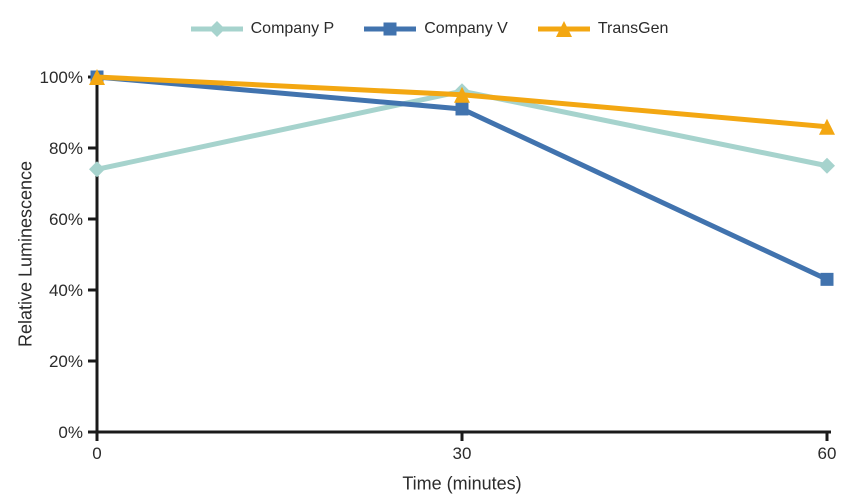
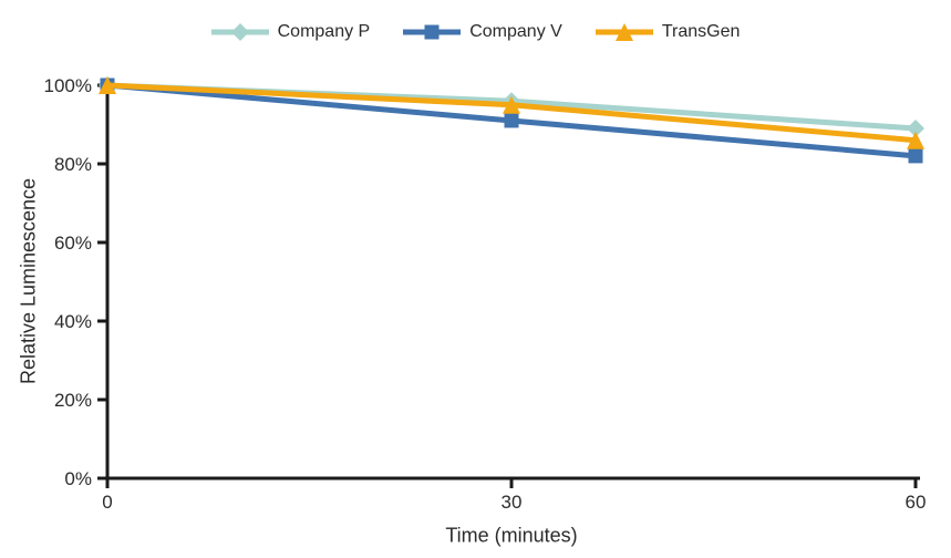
Company P/0: 74% -> 100%
Company P/60: 75% -> 89%
Company V/60: 43% -> 82%
